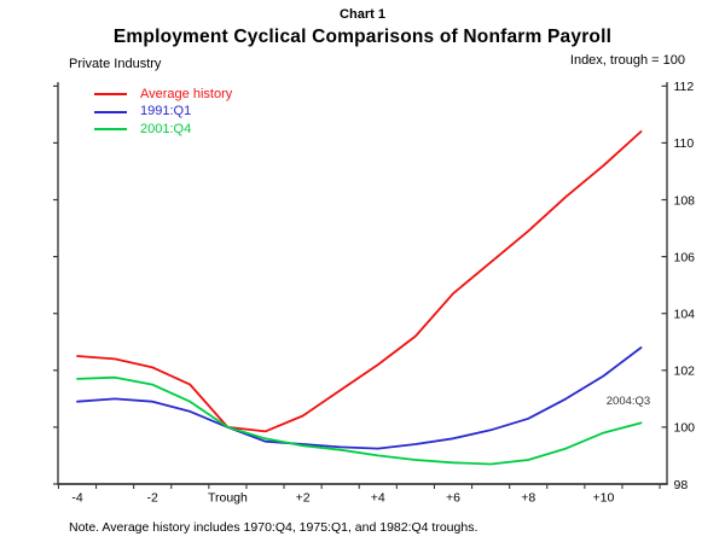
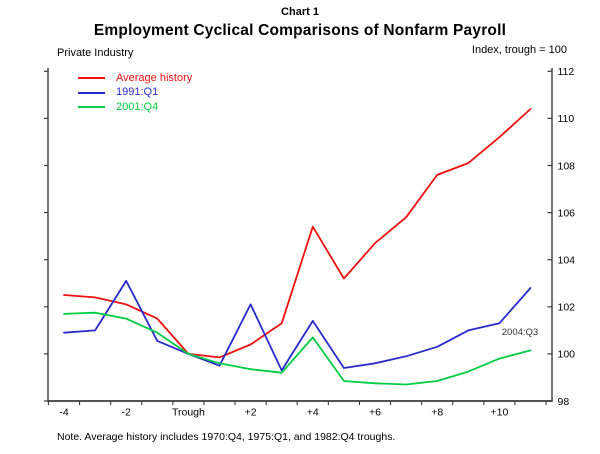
1991:Q1/-2: 100.9 -> 103.1
1991:Q1/+2: 99.4 -> 102.1
Average history/+4: 102.2 -> 105.4
1991:Q1/+4: 99.2 -> 101.4
2001:Q4/+4: 99.0 -> 100.7
Average history/+8: 106.9 -> 107.6
1991:Q1/+10: 101.8 -> 101.3
